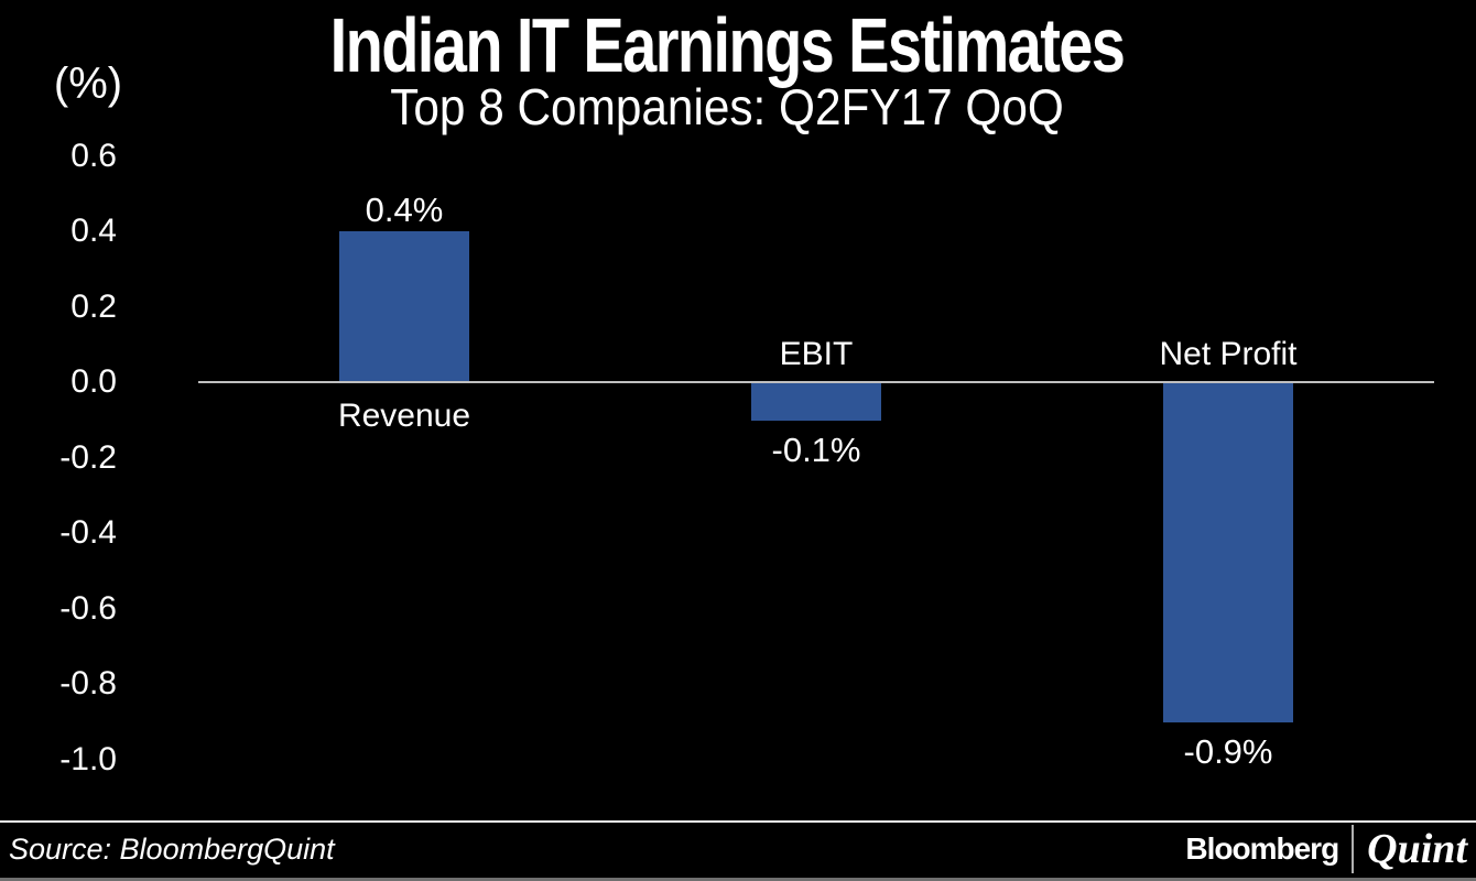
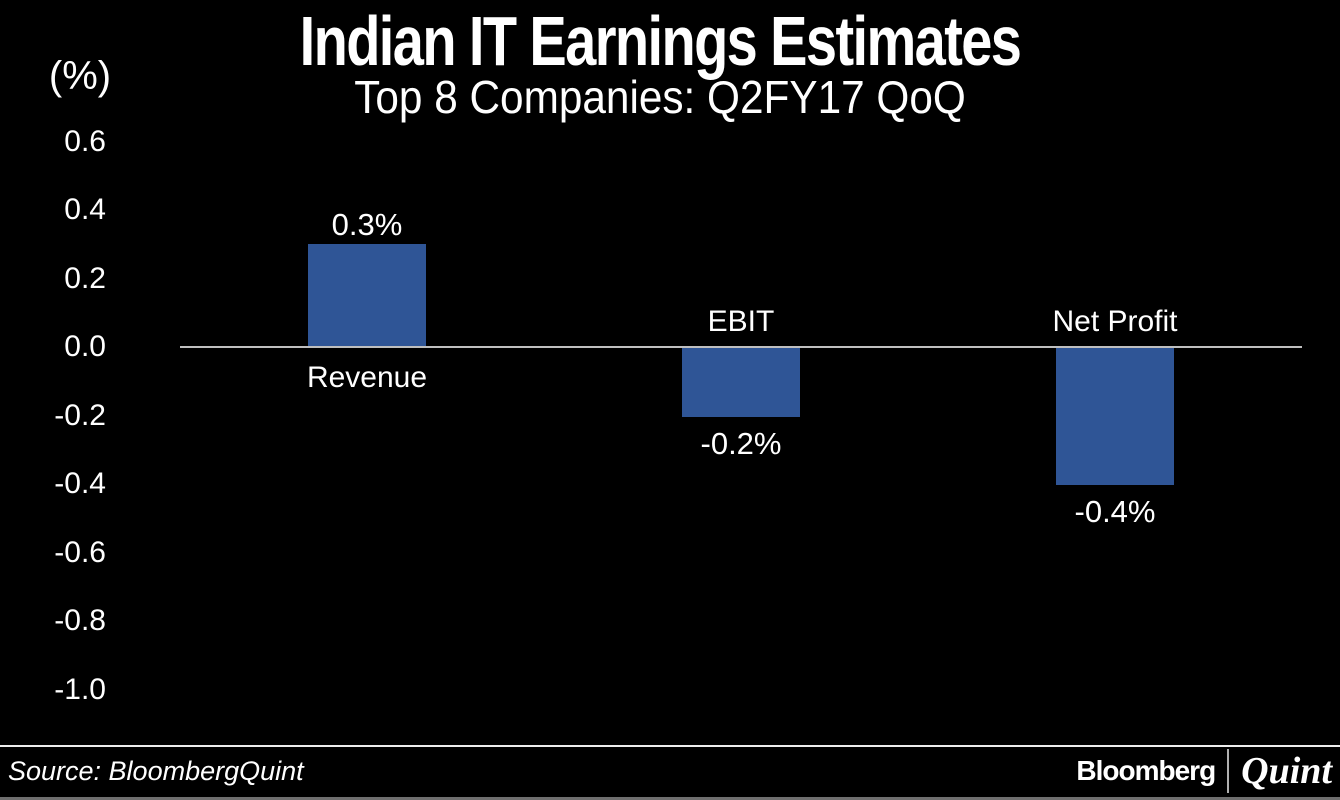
Revenue: 0.4% -> 0.3%
EBIT: -0.1% -> -0.2%
Net Profit: -0.9% -> -0.4%
